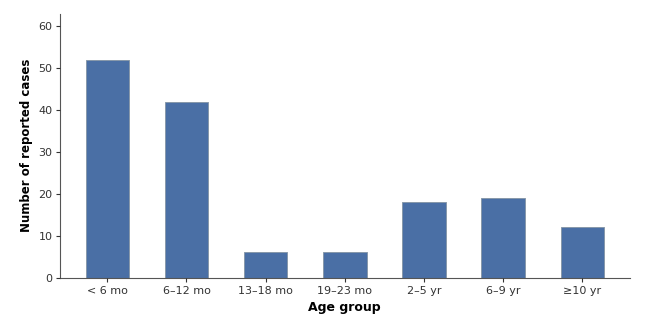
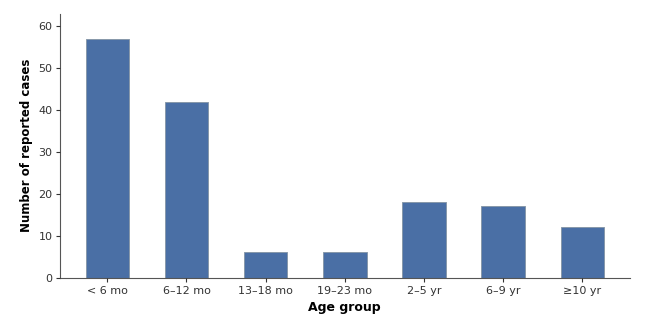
< 6 mo: 52 -> 57
6–9 yr: 19 -> 17
